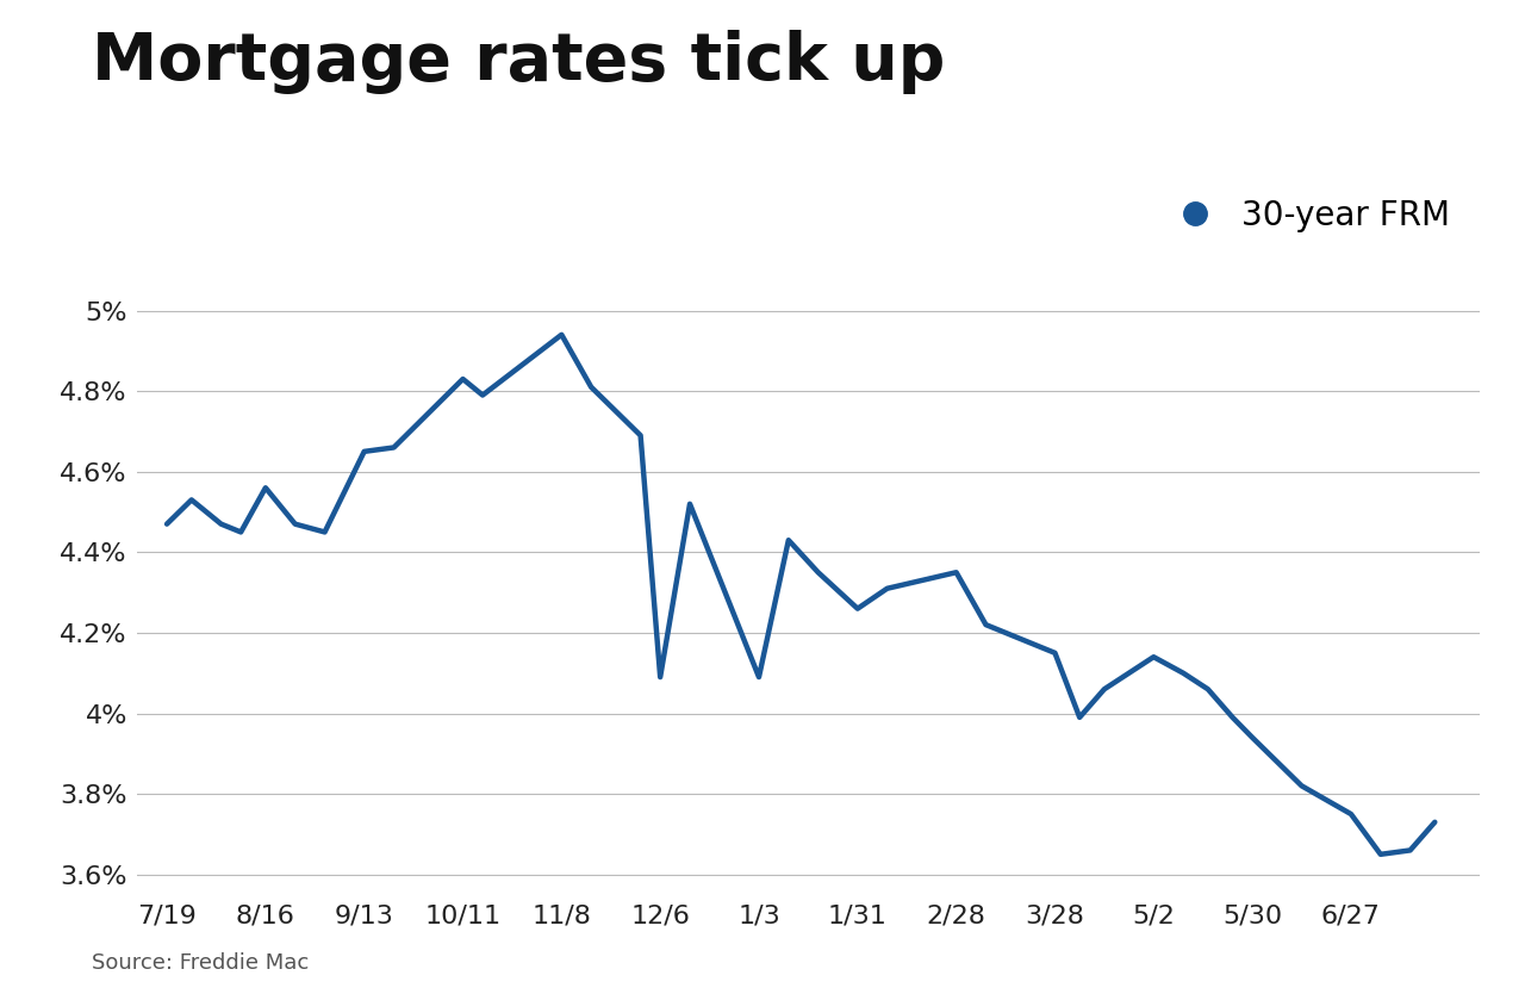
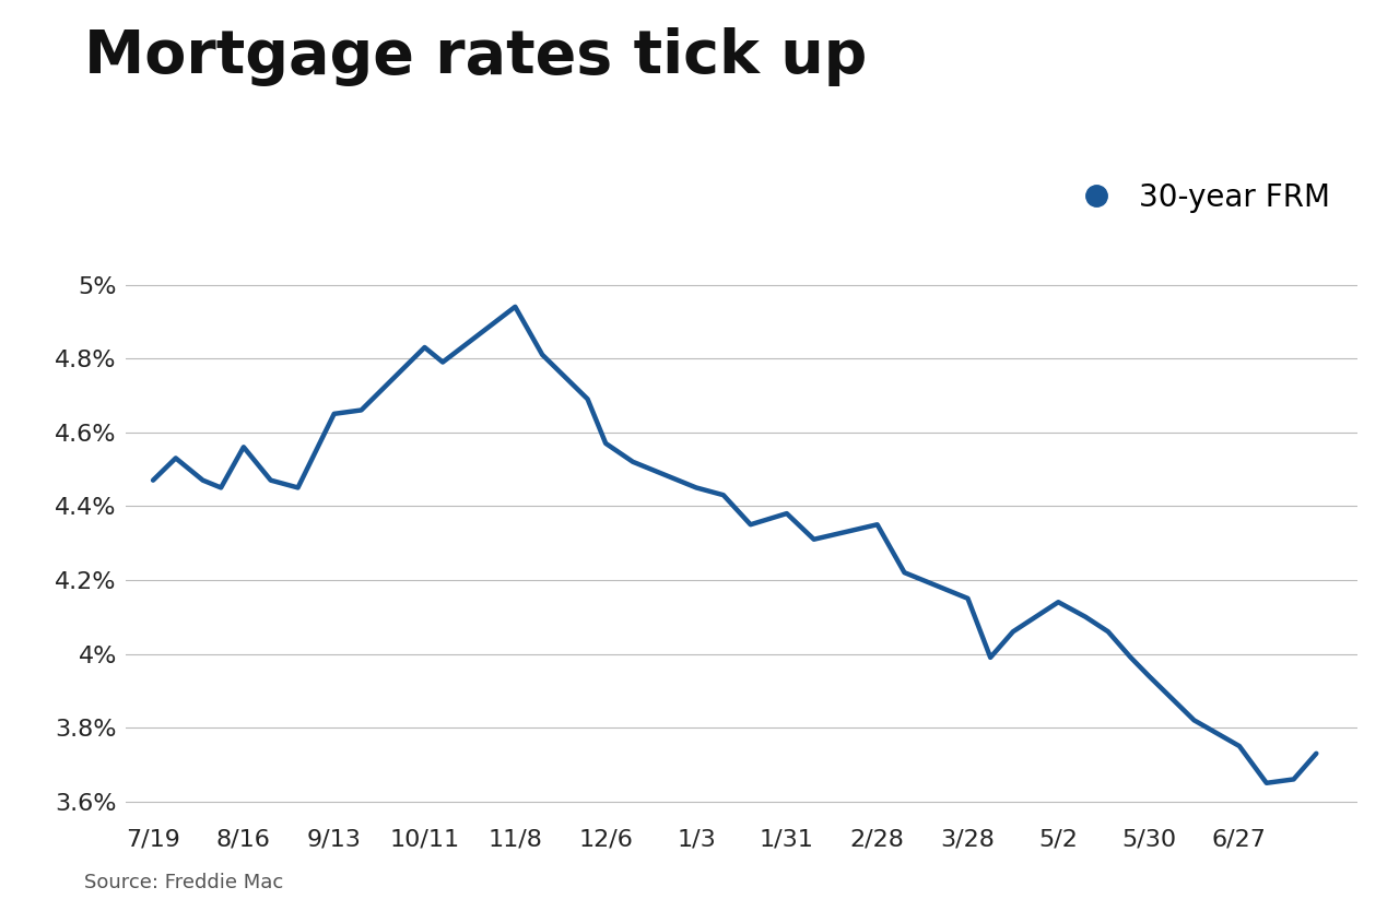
12/6: 4.09% -> 4.57%
1/3: 4.09% -> 4.45%
1/31: 4.26% -> 4.38%
